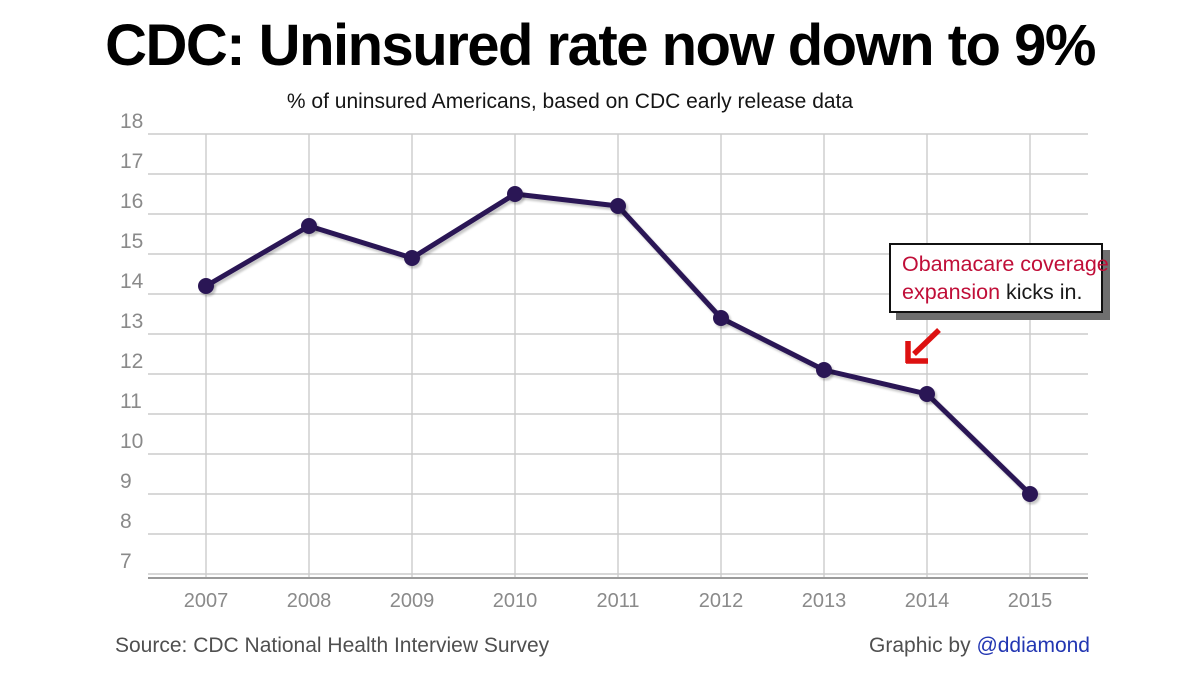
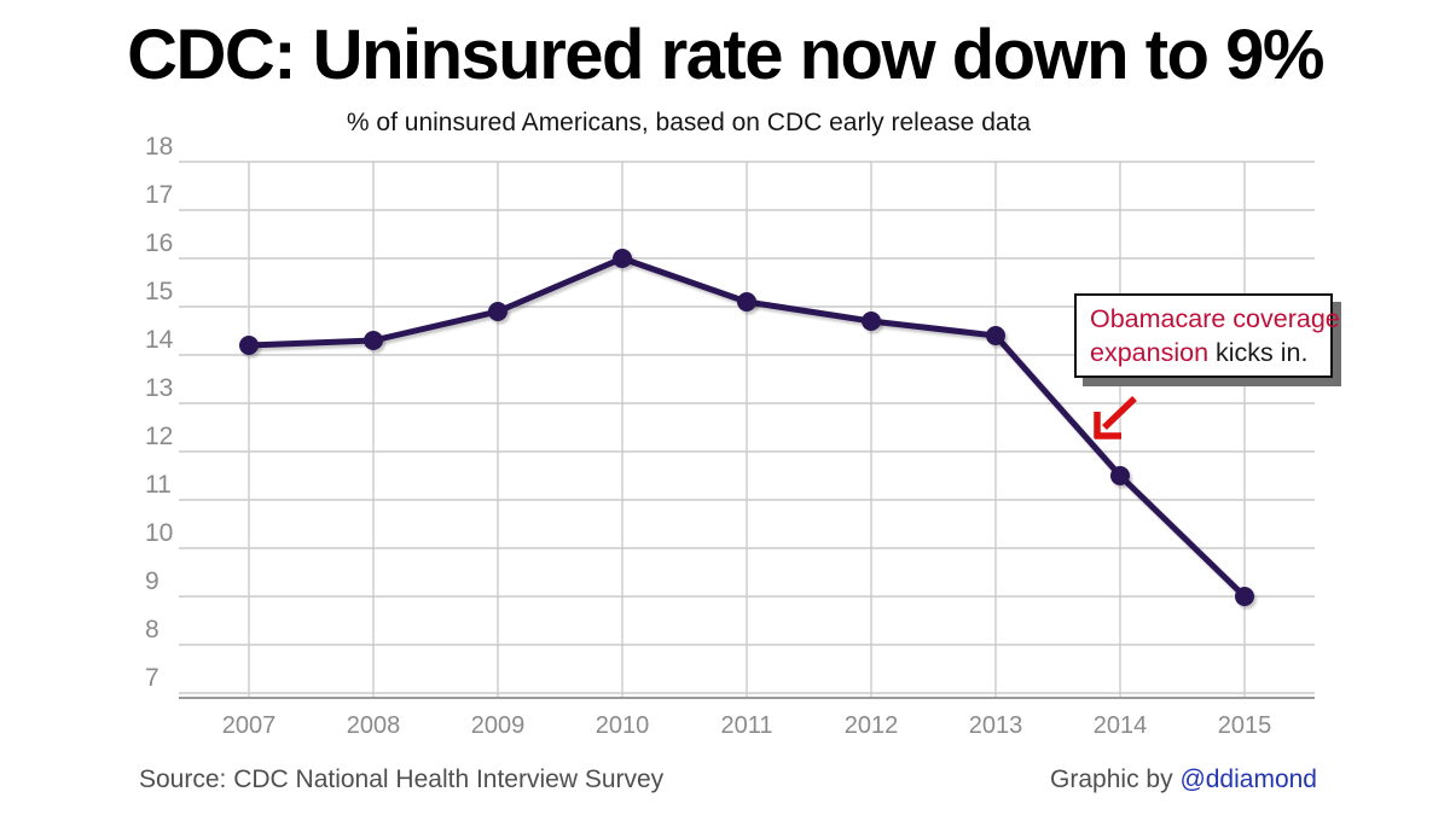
2008: 15.7 -> 14.3
2010: 16.5 -> 16.0
2011: 16.2 -> 15.1
2012: 13.4 -> 14.7
2013: 12.1 -> 14.4
